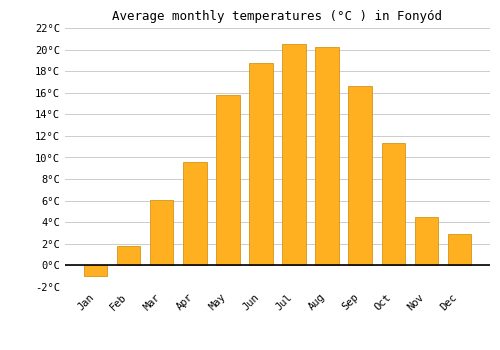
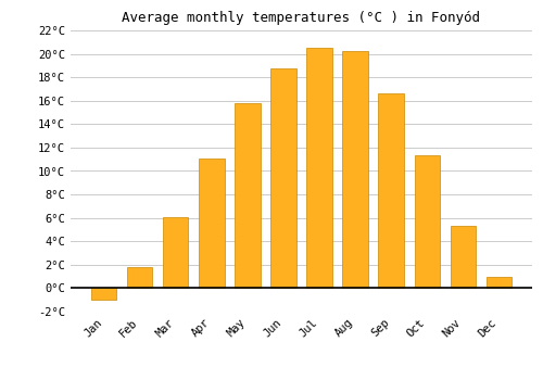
Apr: 9.6°C -> 11.1°C
Nov: 4.5°C -> 5.3°C
Dec: 2.9°C -> 1.0°C
